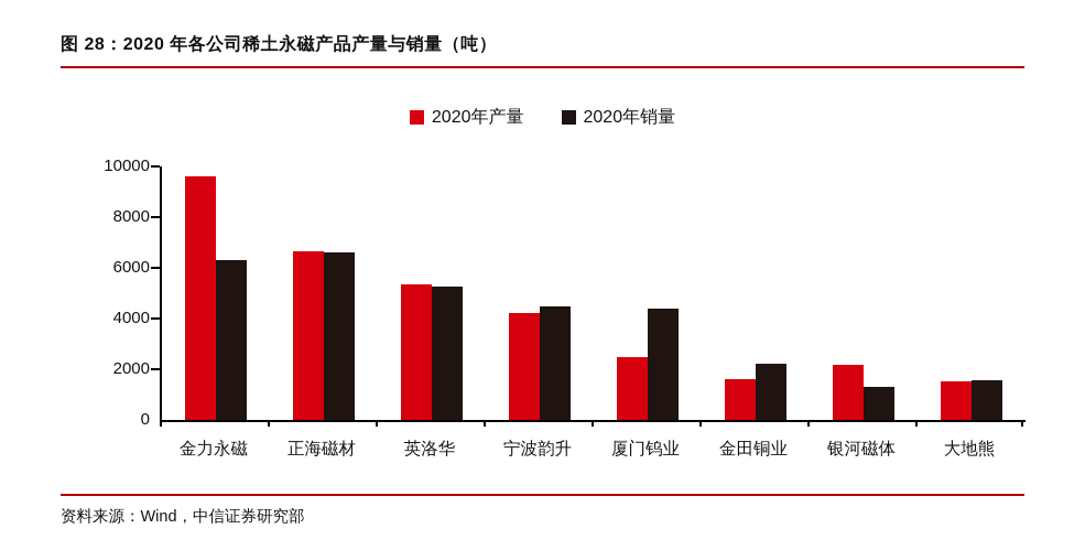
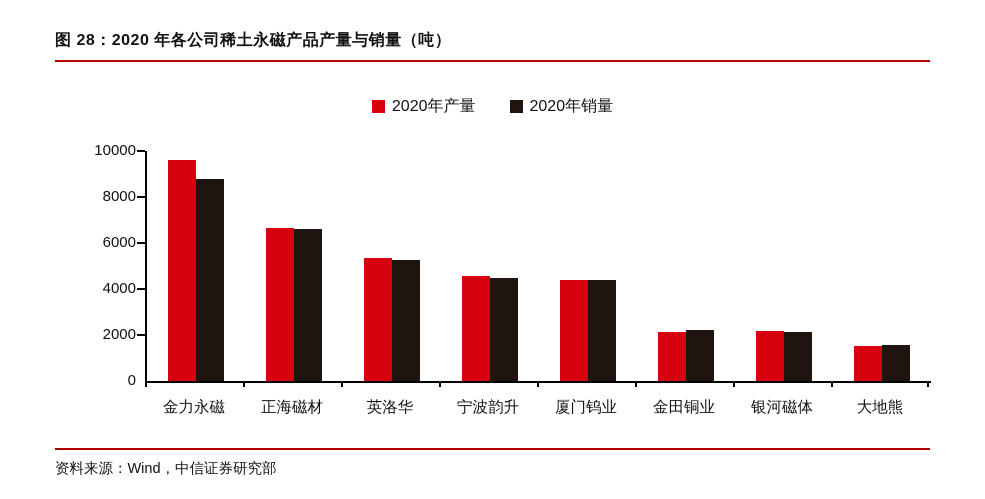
2020年销量/金力永磁: 6300 -> 8800
2020年产量/宁波韵升: 4200 -> 4600
2020年产量/厦门钨业: 2500 -> 4400
2020年产量/金田铜业: 1600 -> 2100
2020年销量/银河磁体: 1300 -> 2200
